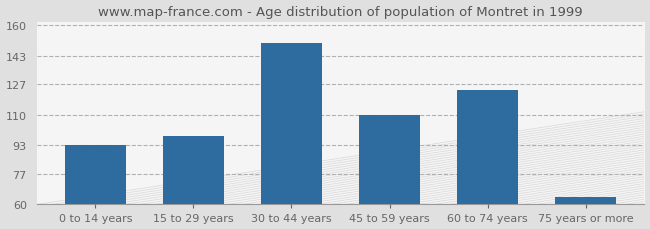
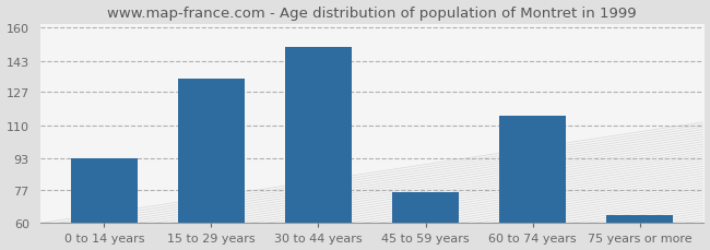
15 to 29 years: 98 -> 134
45 to 59 years: 110 -> 76
60 to 74 years: 124 -> 115
